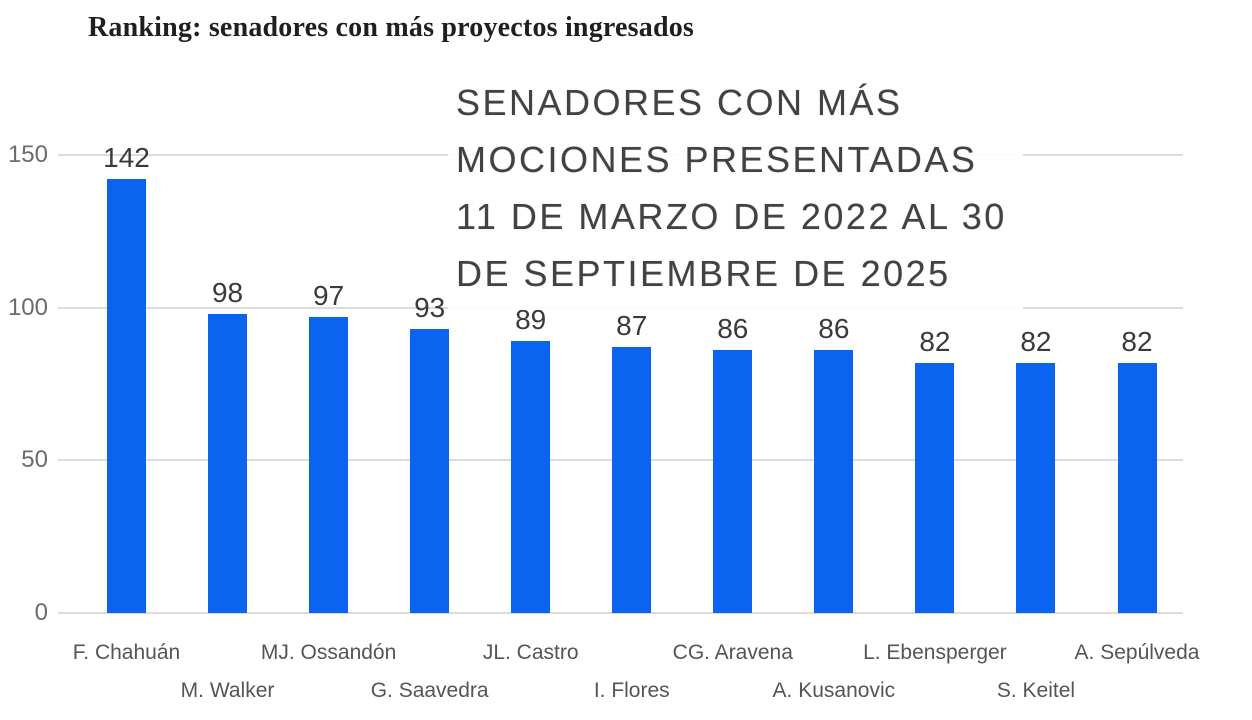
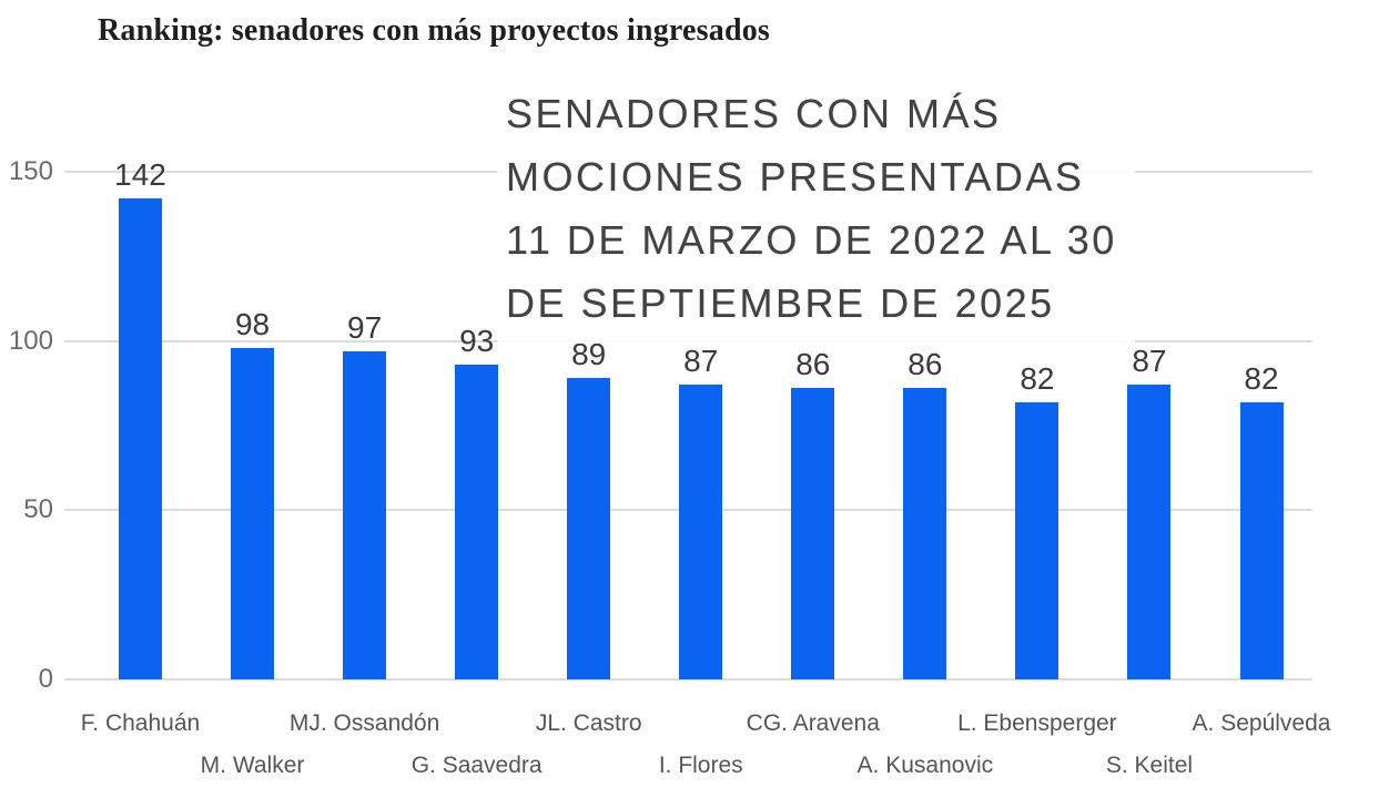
S. Keitel: 82 -> 87
